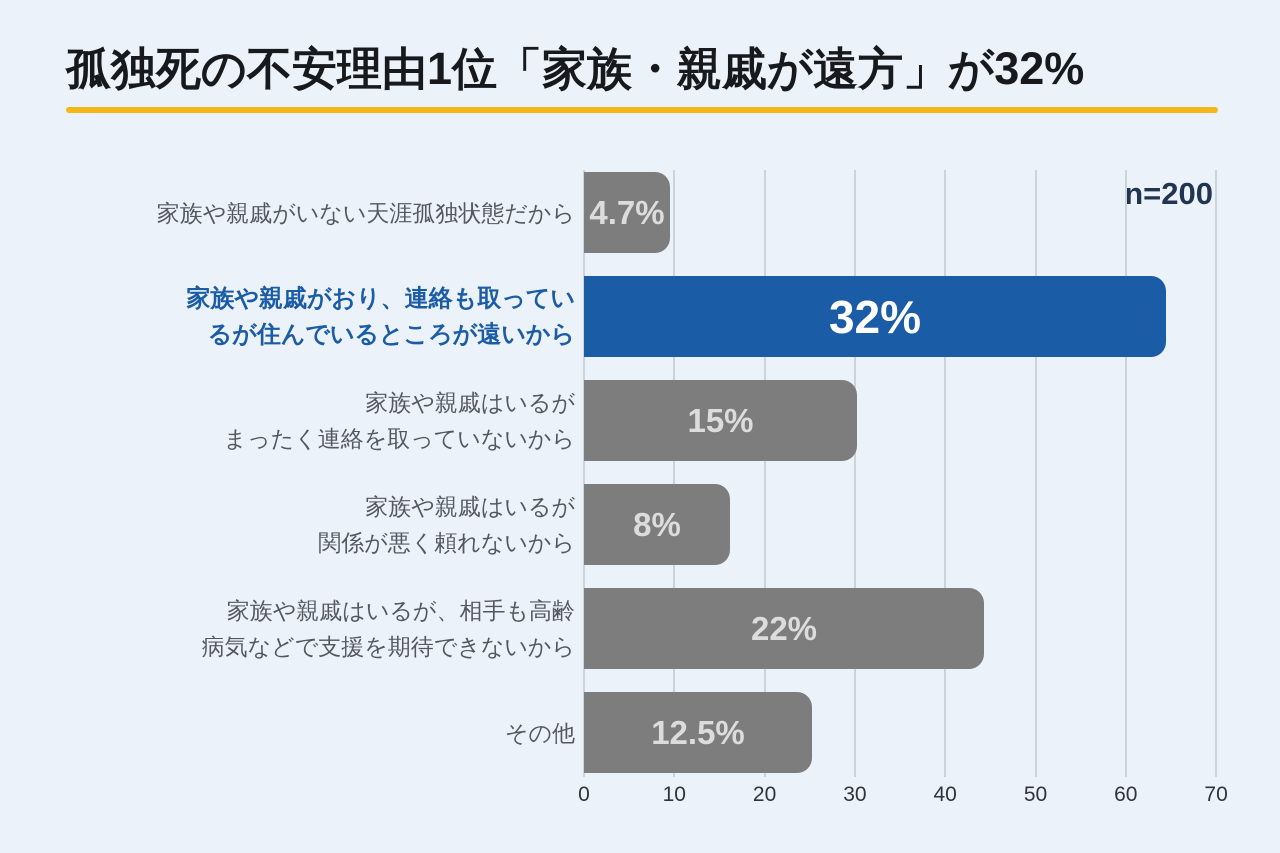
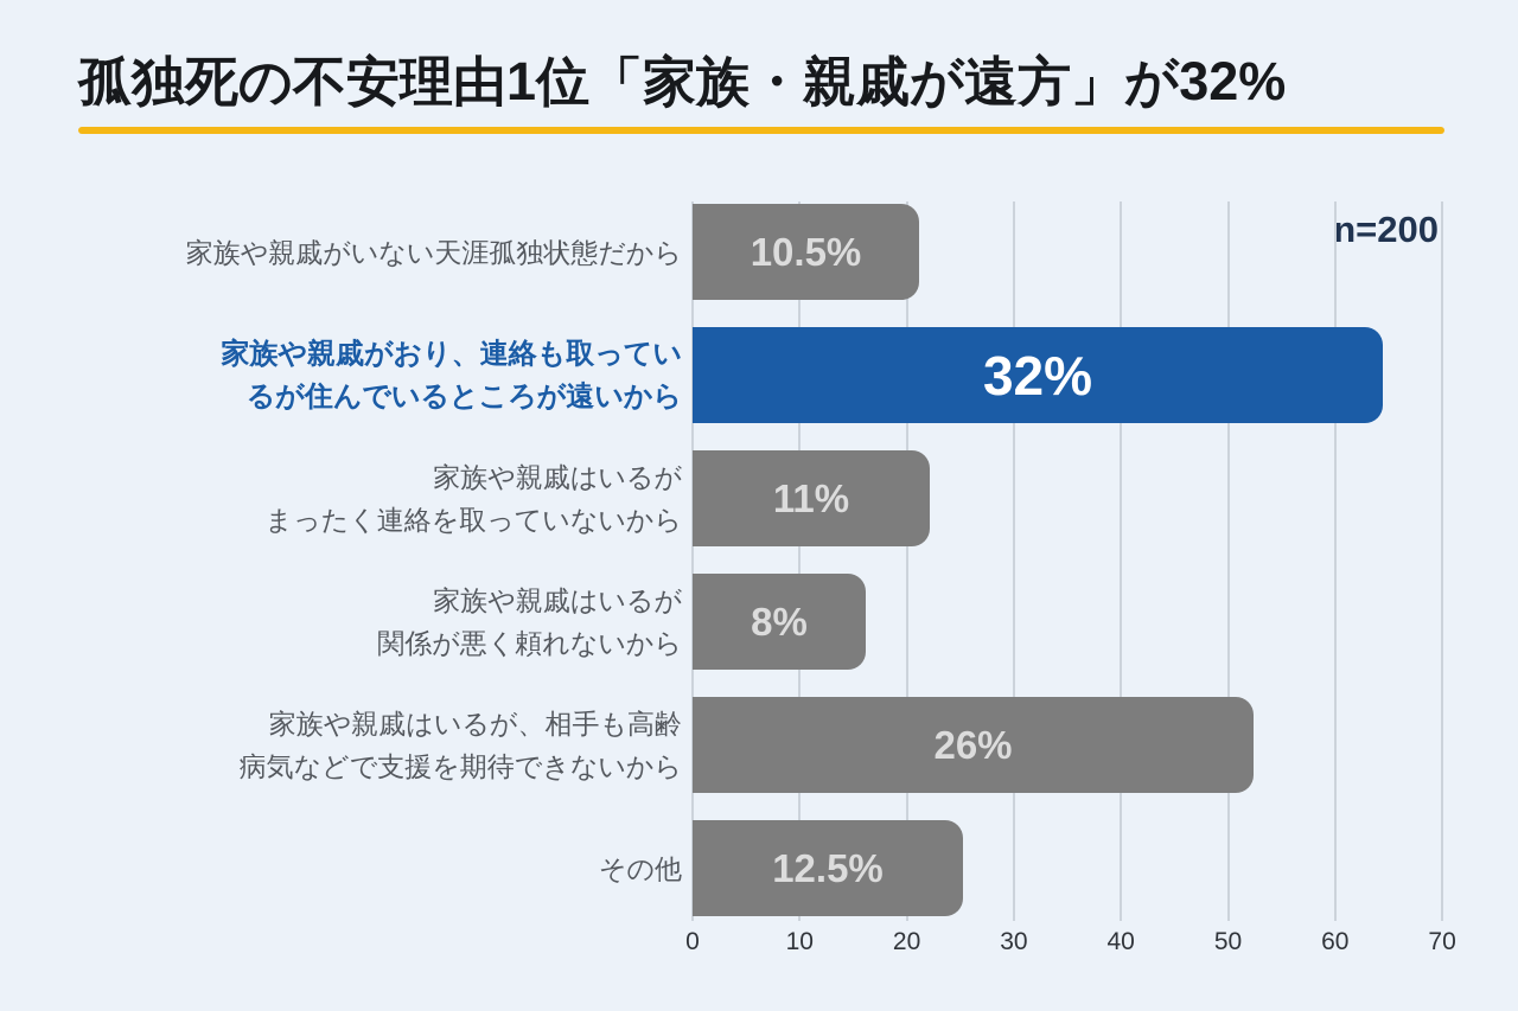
家族や親戚がいない天涯孤独状態だから: 4.7% -> 10.5%
家族や親戚はいるが まったく連絡を取っていないから: 15% -> 11%
家族や親戚はいるが、相手も高齢 病気などで支援を期待できないから: 22% -> 26%
